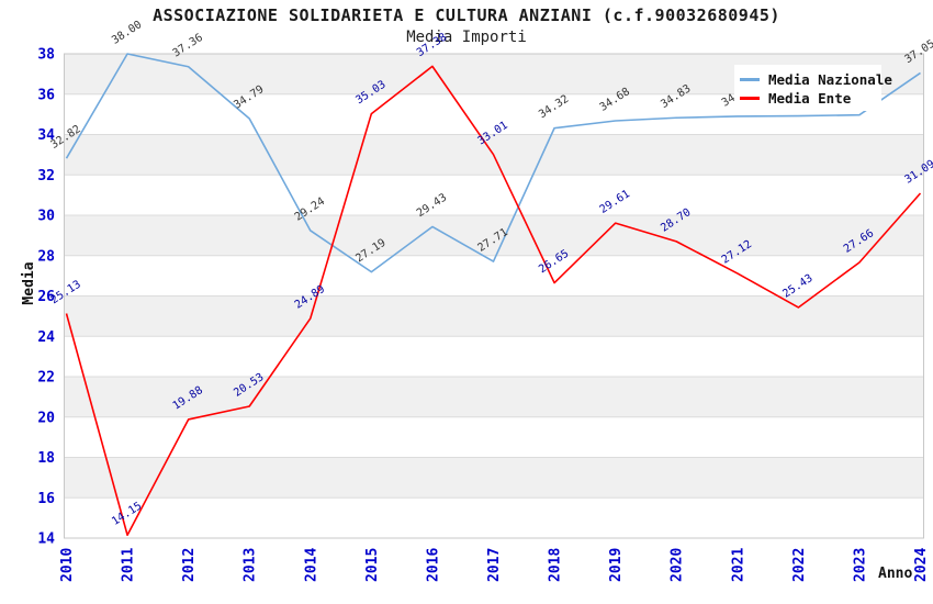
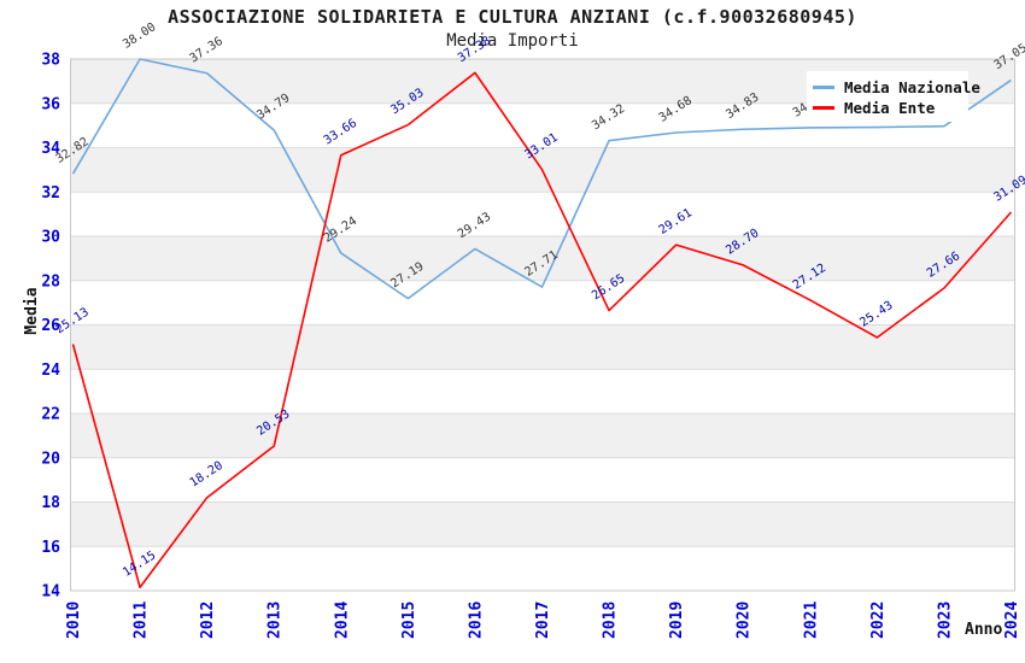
Media Ente/2012: 19.88 -> 18.20
Media Ente/2014: 24.89 -> 33.66
